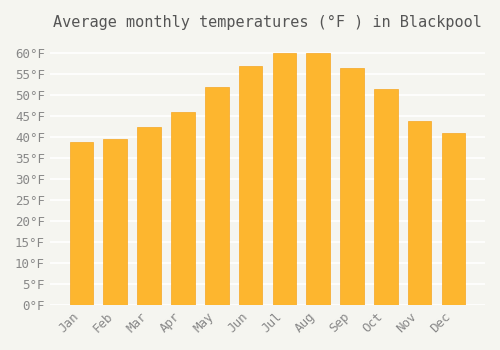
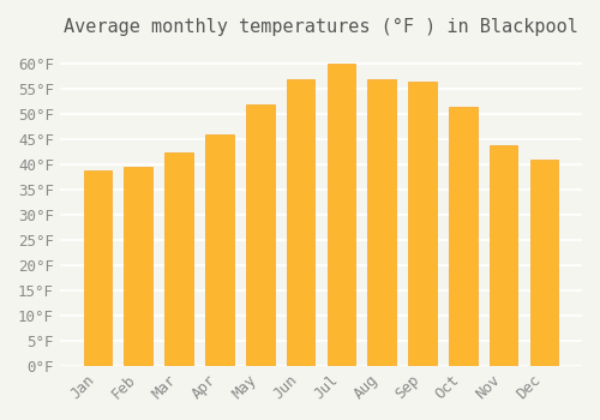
Aug: 60.0°F -> 57.0°F
